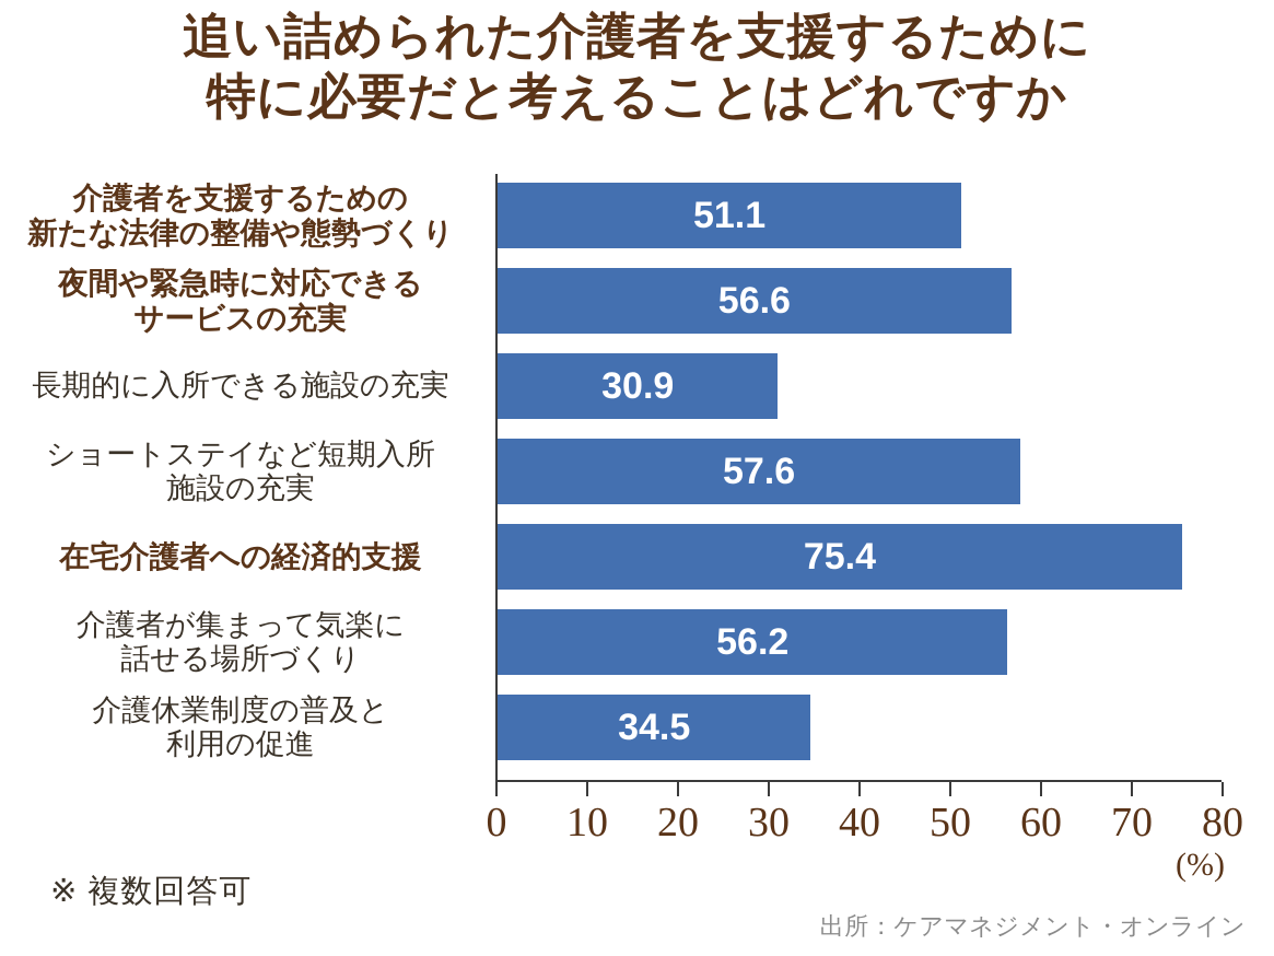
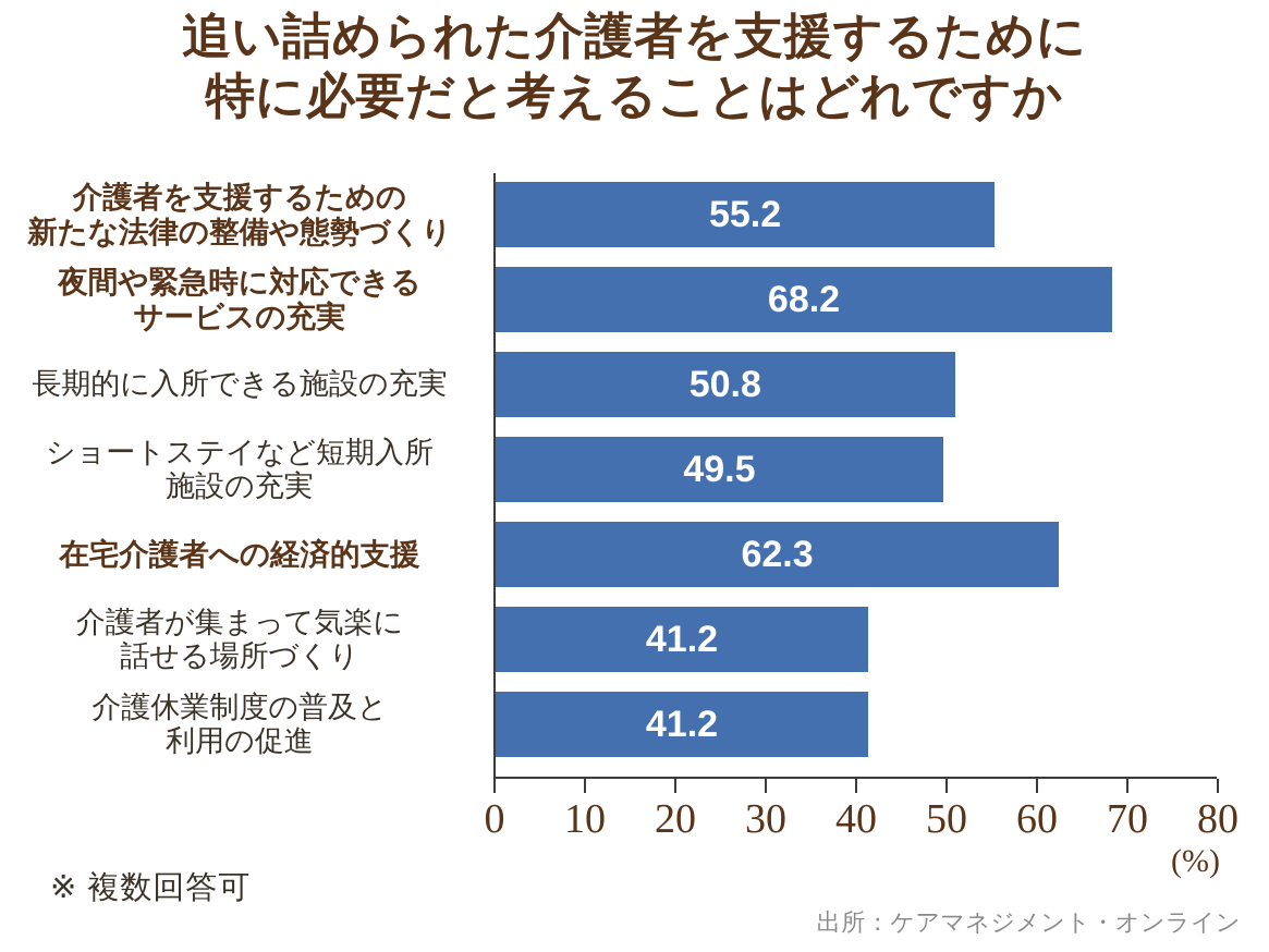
介護者を支援するための 新たな法律の整備や態勢づくり: 51.1 -> 55.2
夜間や緊急時に対応できる サービスの充実: 56.6 -> 68.2
長期的に入所できる施設の充実: 30.9 -> 50.8
ショートステイなど短期入所 施設の充実: 57.6 -> 49.5
在宅介護者への経済的支援: 75.4 -> 62.3
介護者が集まって気楽に 話せる場所づくり: 56.2 -> 41.2
介護休業制度の普及と 利用の促進: 34.5 -> 41.2
